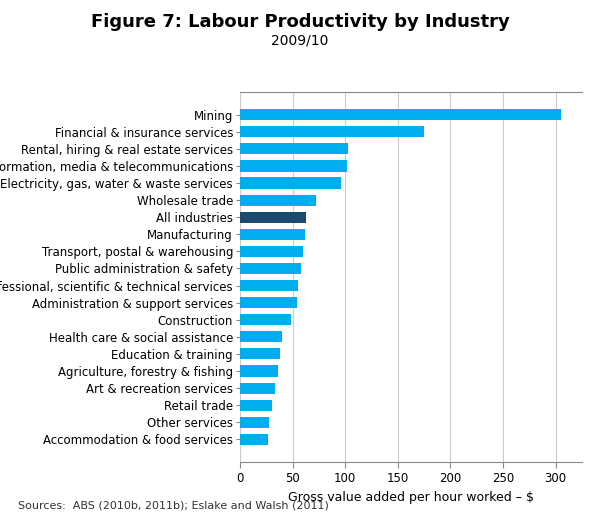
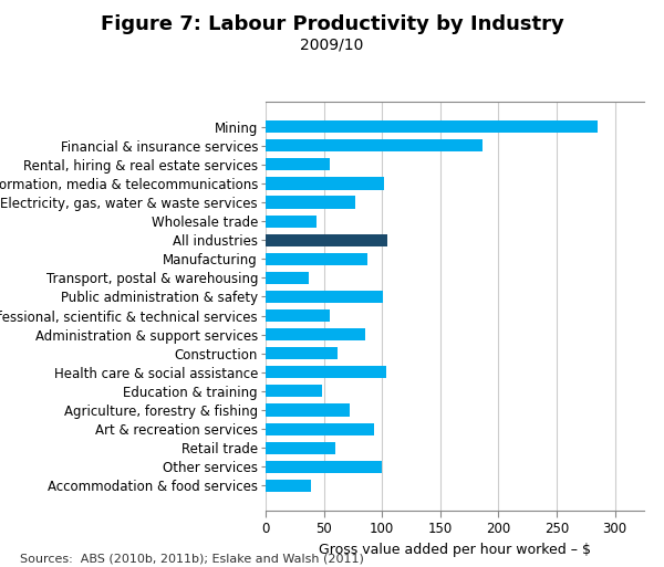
Mining: 305 -> 285
Financial & insurance services: 175 -> 186
Rental, hiring & real estate services: 103 -> 55
Electricity, gas, water & waste services: 96 -> 77
Wholesale trade: 72 -> 44
All industries: 63 -> 105
Manufacturing: 62 -> 87
Transport, postal & warehousing: 60 -> 37
Public administration & safety: 58 -> 101
Administration & support services: 54 -> 86
Construction: 48 -> 62
Health care & social assistance: 40 -> 104
Education & training: 38 -> 48
Agriculture, forestry & fishing: 36 -> 72
Art & recreation services: 33 -> 93
Retail trade: 30 -> 60
Other services: 28 -> 100
Accommodation & food services: 27 -> 39
